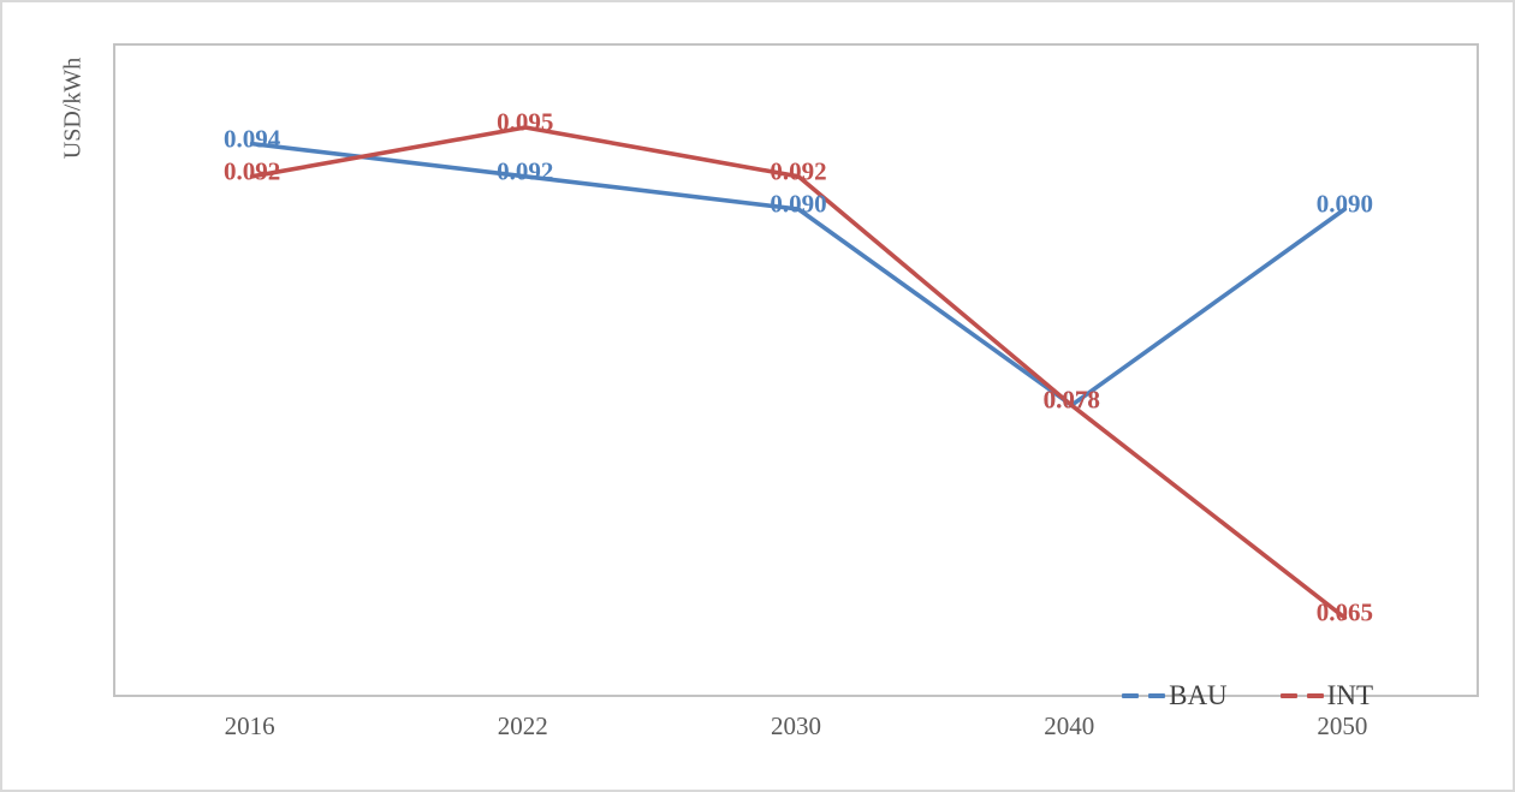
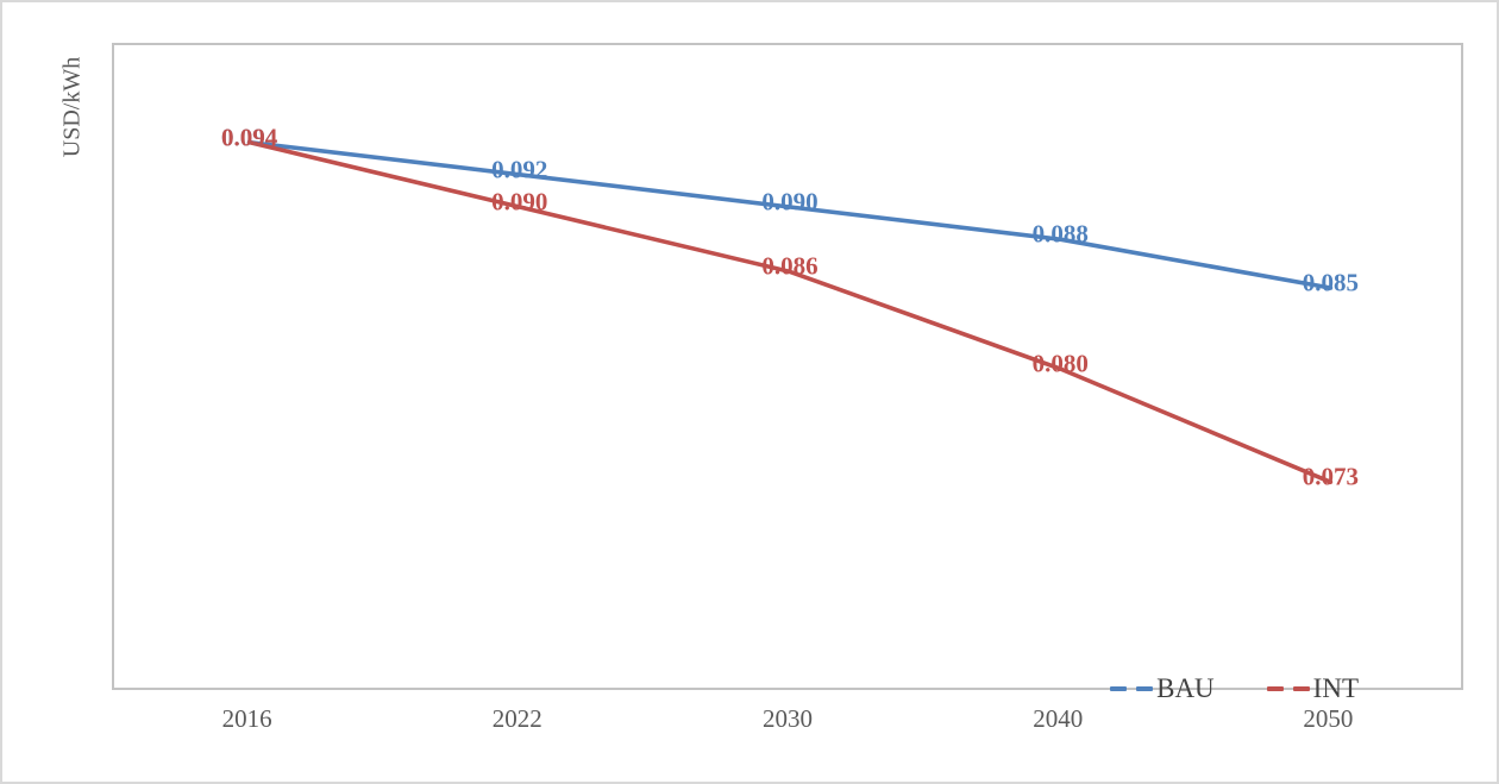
INT/2016: 0.092 -> 0.094
INT/2022: 0.095 -> 0.090
INT/2030: 0.092 -> 0.086
BAU/2040: 0.078 -> 0.088
INT/2040: 0.078 -> 0.080
BAU/2050: 0.090 -> 0.085
INT/2050: 0.065 -> 0.073
